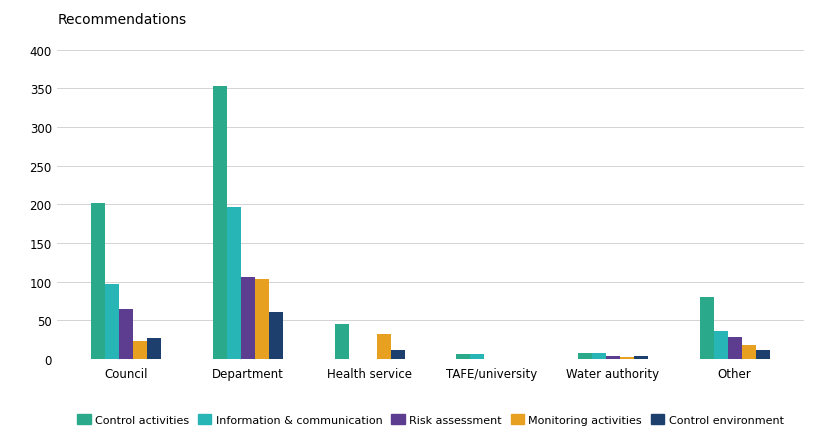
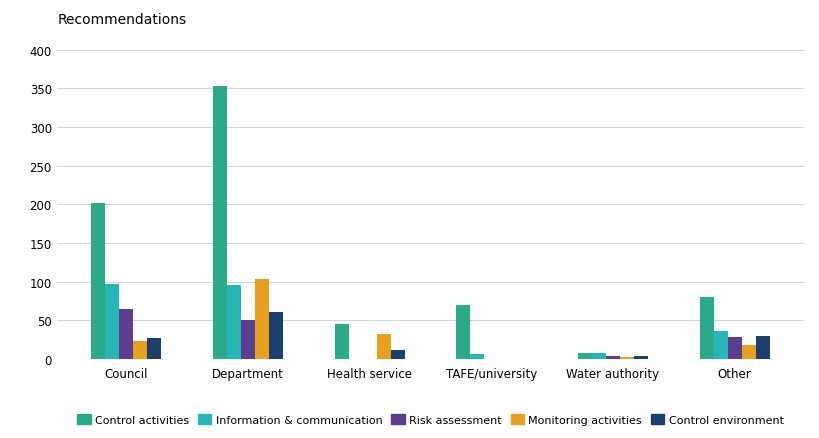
Information & communication/Department: 197 -> 96
Risk assessment/Department: 106 -> 50
Control activities/TAFE/university: 6 -> 70
Control environment/Other: 11 -> 30
